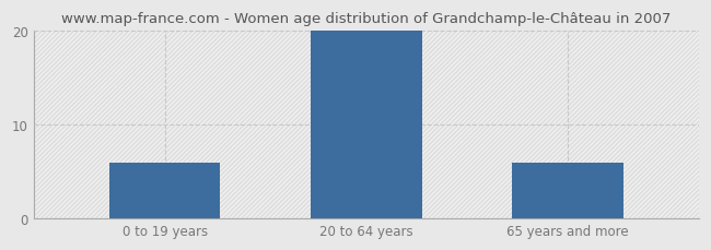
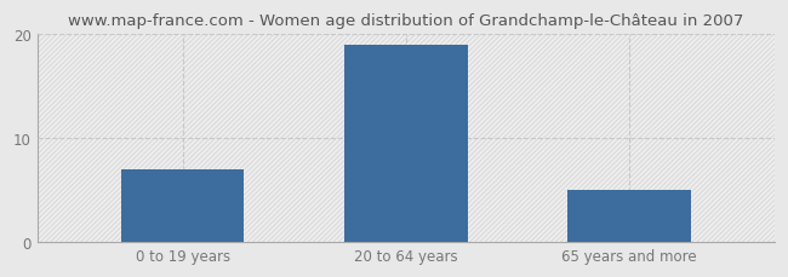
0 to 19 years: 6 -> 7
20 to 64 years: 20 -> 19
65 years and more: 6 -> 5
